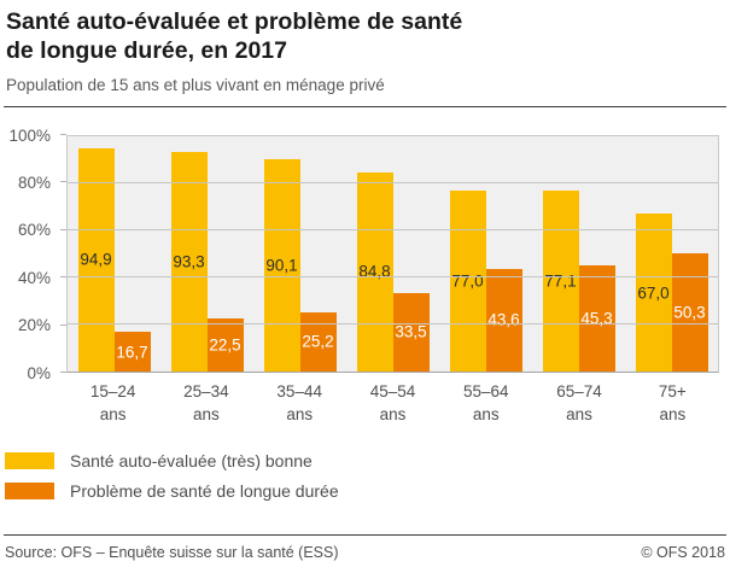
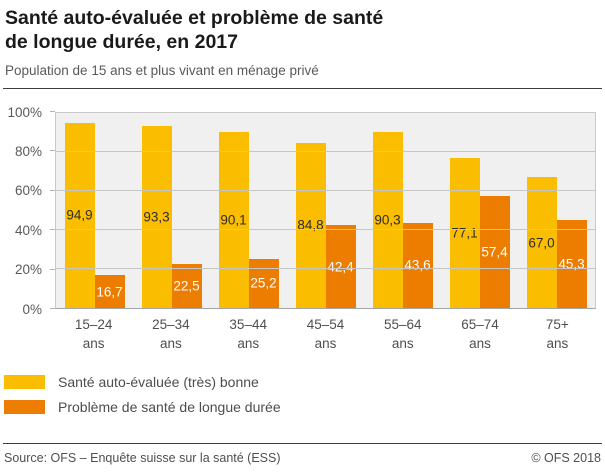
Problème de santé de longue durée/45–54: 33,5 -> 42,4
Santé auto-évaluée (très) bonne/55–64: 77,0 -> 90,3
Problème de santé de longue durée/65–74: 45,3 -> 57,4
Problème de santé de longue durée/75+: 50,3 -> 45,3
